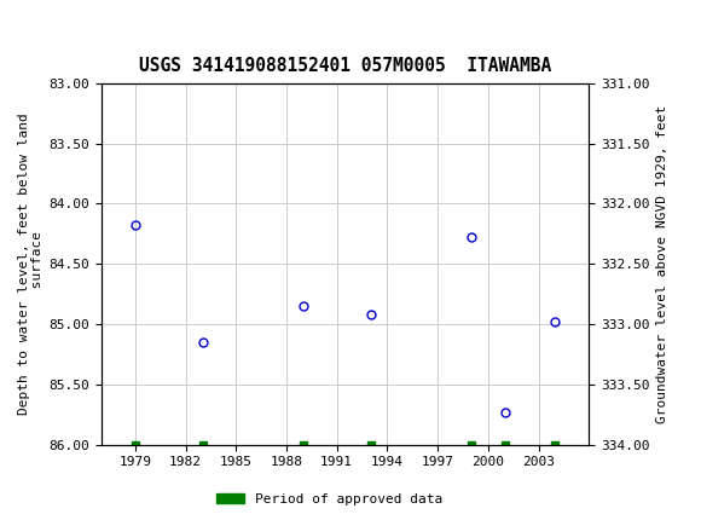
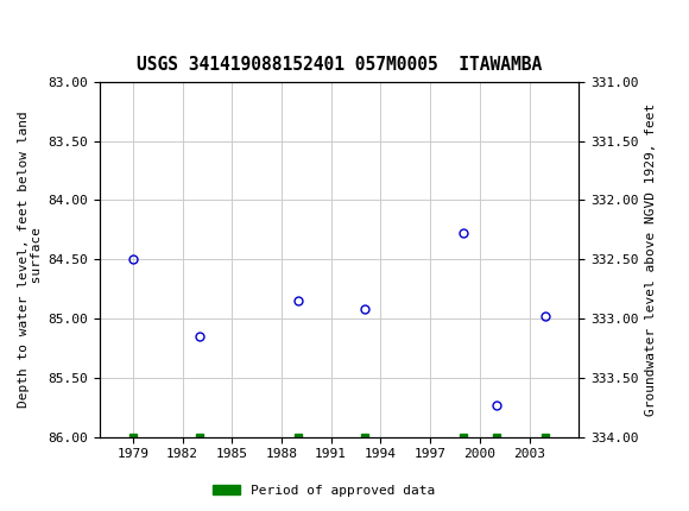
1979: 84.18 -> 84.50
